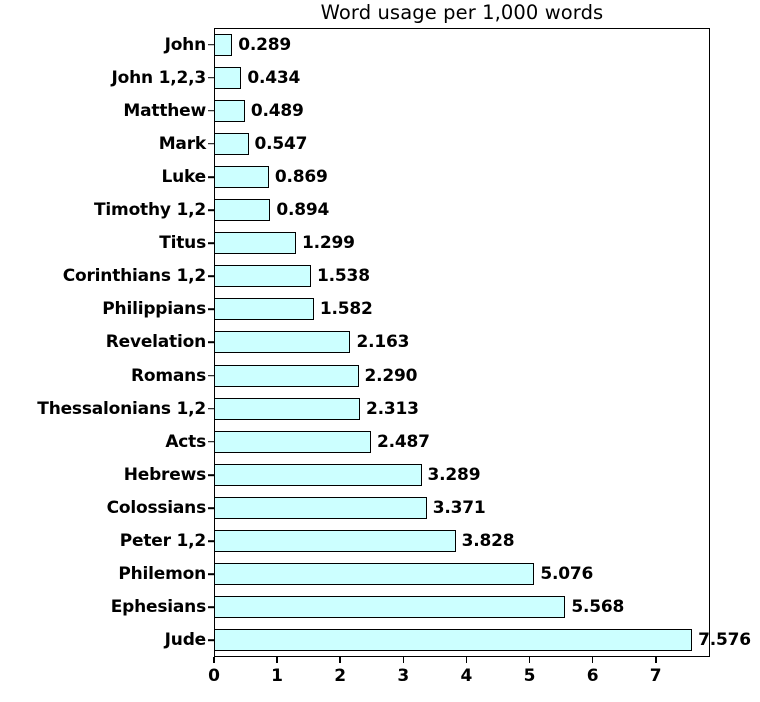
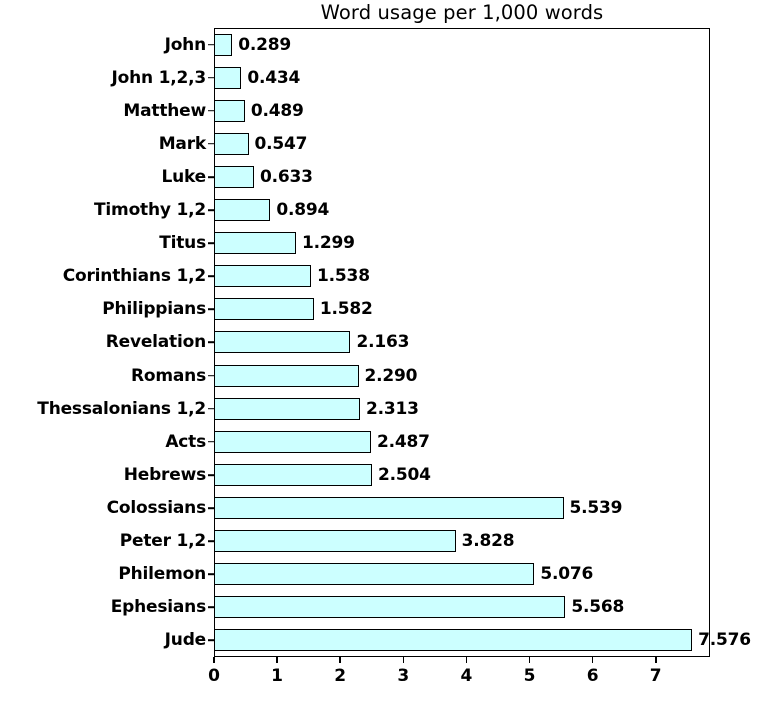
Luke: 0.869 -> 0.633
Hebrews: 3.289 -> 2.504
Colossians: 3.371 -> 5.539
